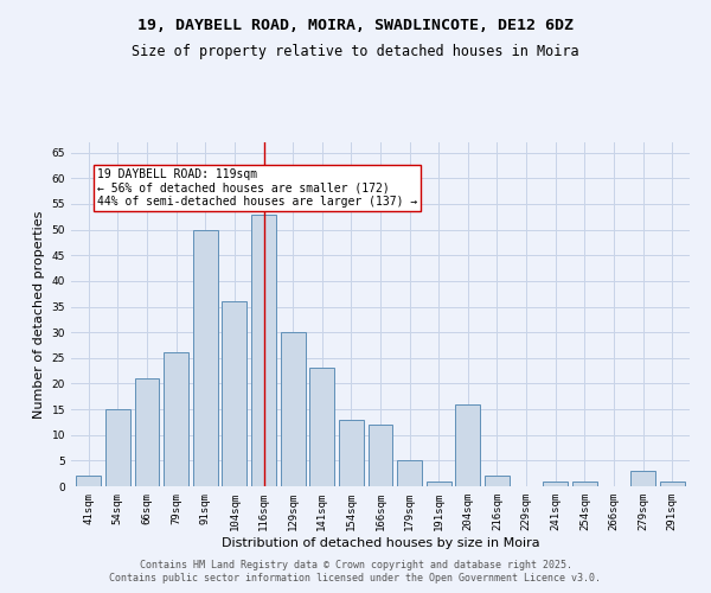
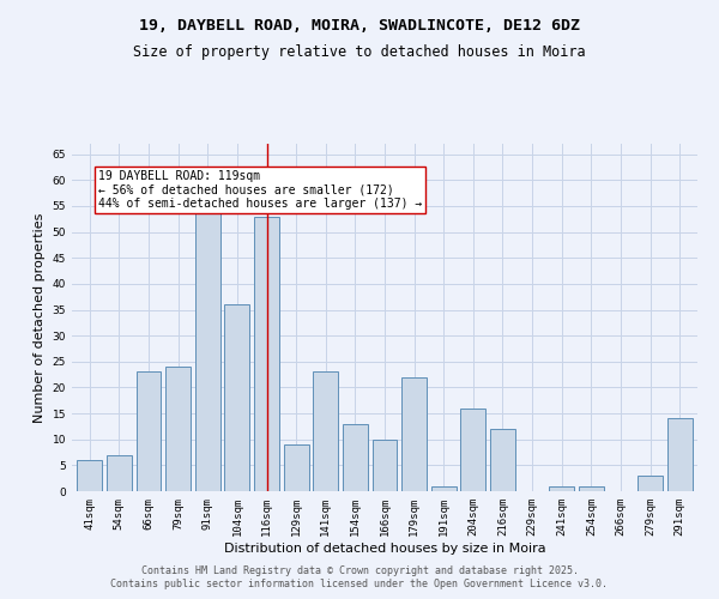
41sqm: 2 -> 6
54sqm: 15 -> 7
66sqm: 21 -> 23
79sqm: 26 -> 24
91sqm: 50 -> 54
129sqm: 30 -> 9
166sqm: 12 -> 10
179sqm: 5 -> 22
216sqm: 2 -> 12
291sqm: 1 -> 14
